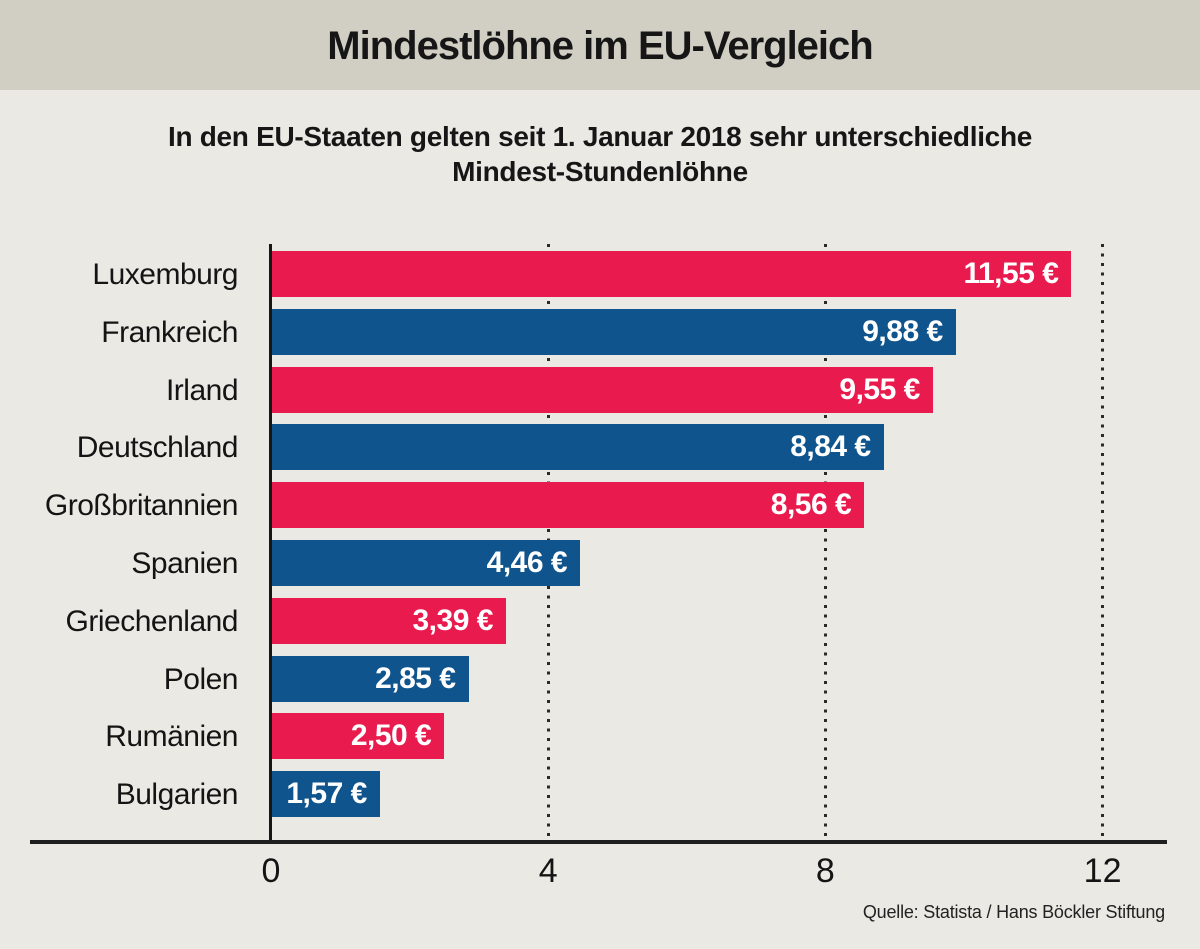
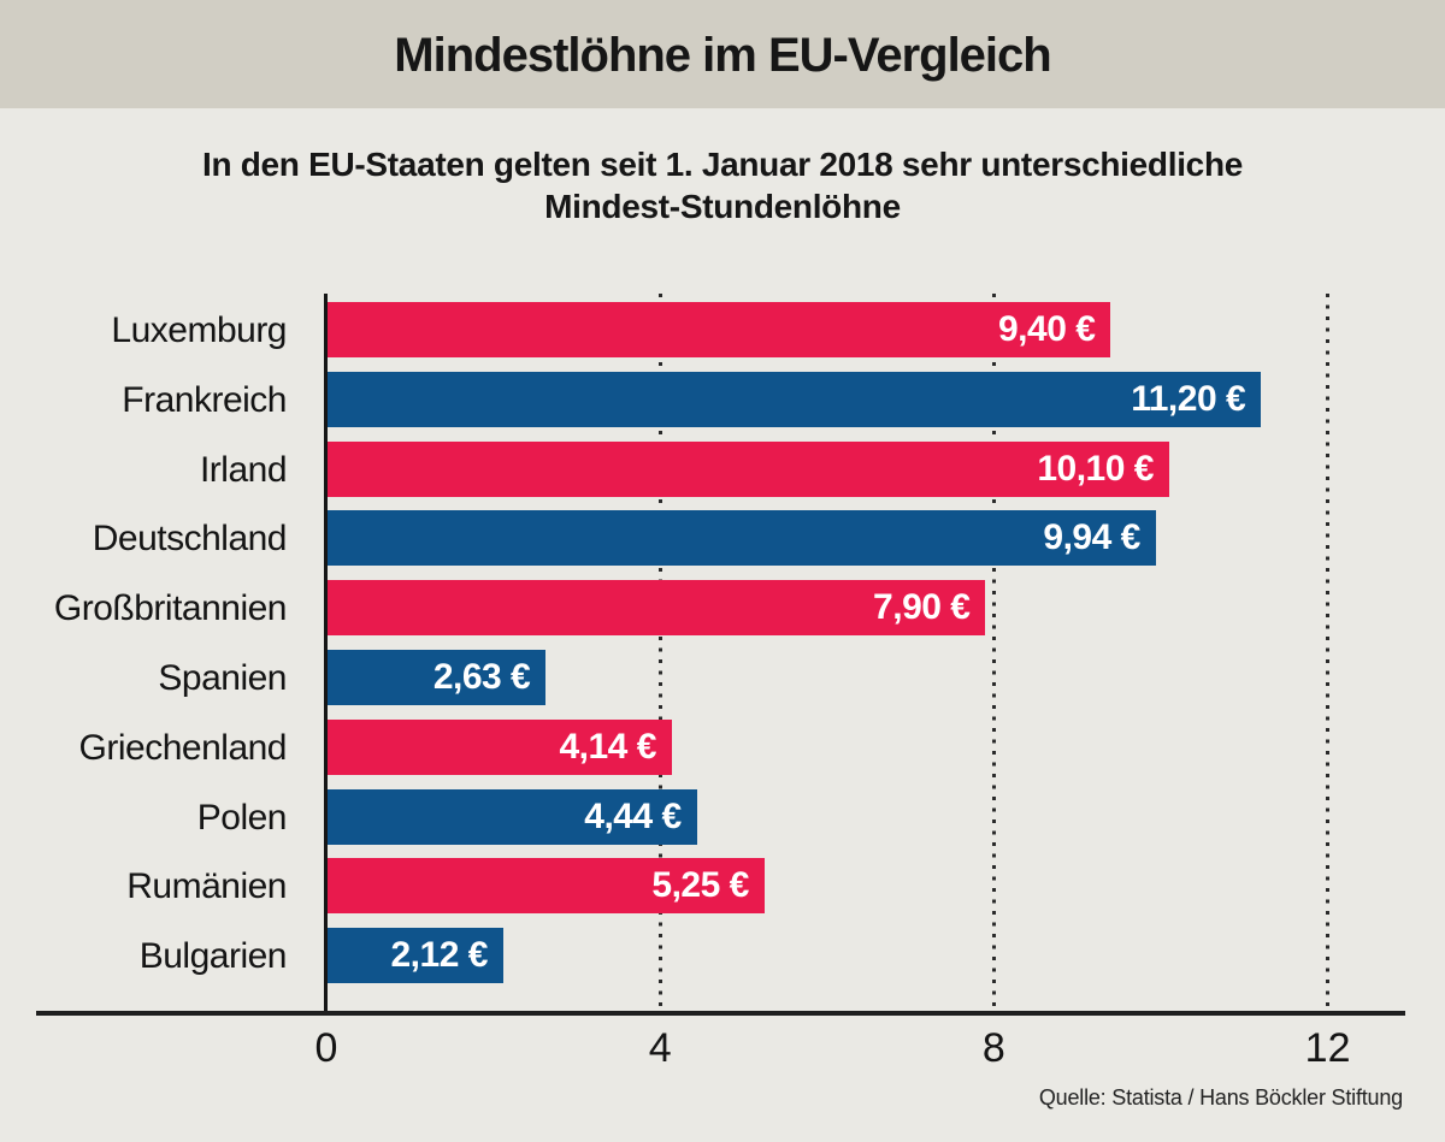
Luxemburg: 11,55 -> 9,40
Frankreich: 9,88 -> 11,20
Irland: 9,55 -> 10,10
Deutschland: 8,84 -> 9,94
Großbritannien: 8,56 -> 7,90
Spanien: 4,46 -> 2,63
Griechenland: 3,39 -> 4,14
Polen: 2,85 -> 4,44
Rumänien: 2,50 -> 5,25
Bulgarien: 1,57 -> 2,12
